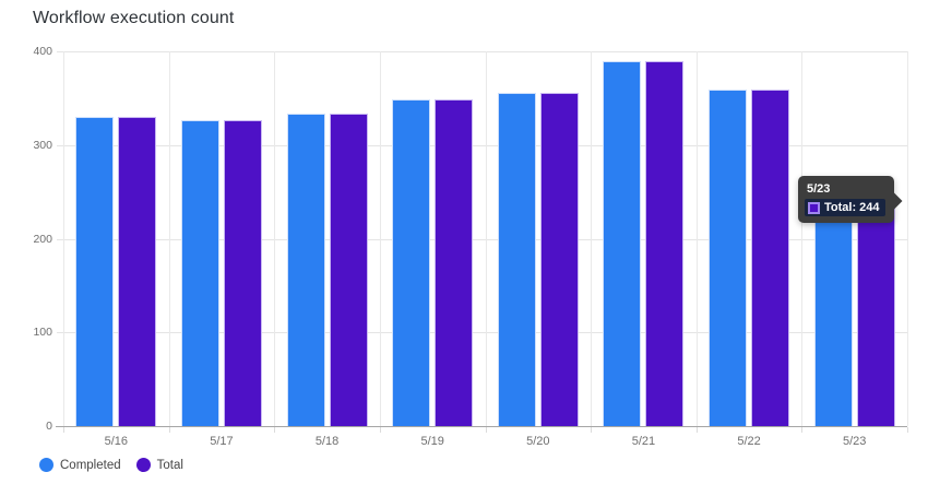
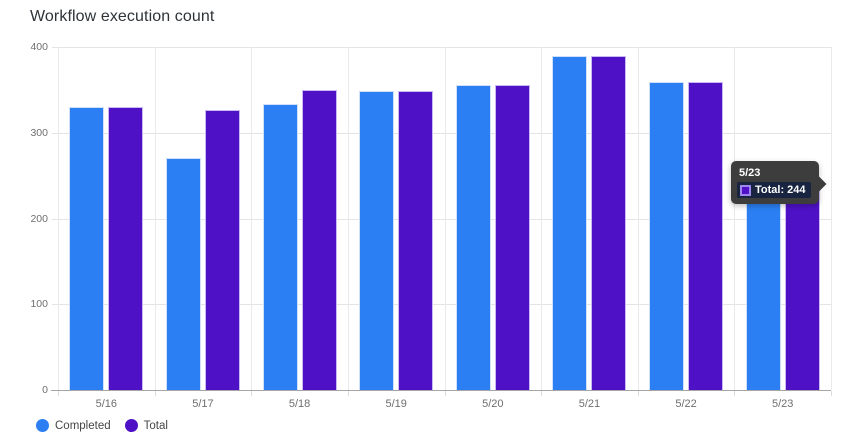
Completed/5/17: 330 -> 270
Total/5/18: 330 -> 350
